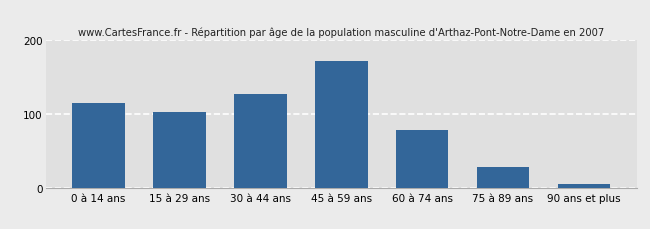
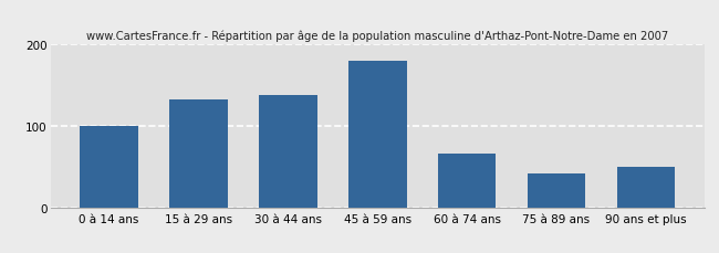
0 à 14 ans: 115 -> 100
15 à 29 ans: 103 -> 132
30 à 44 ans: 127 -> 138
45 à 59 ans: 172 -> 180
60 à 74 ans: 78 -> 66
75 à 89 ans: 28 -> 42
90 ans et plus: 5 -> 50
